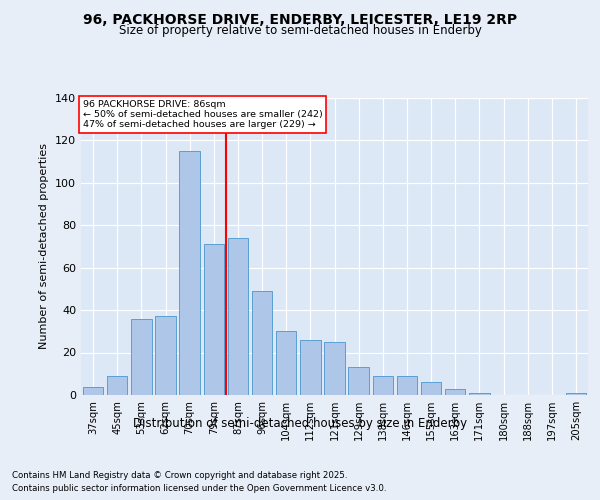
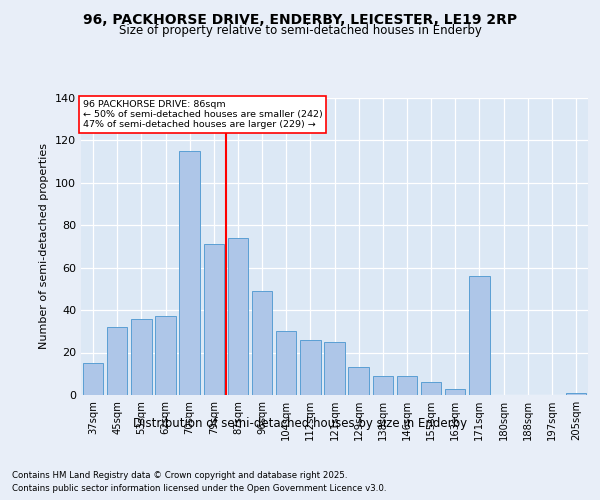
37sqm: 4 -> 15
45sqm: 9 -> 32
171sqm: 1 -> 56
